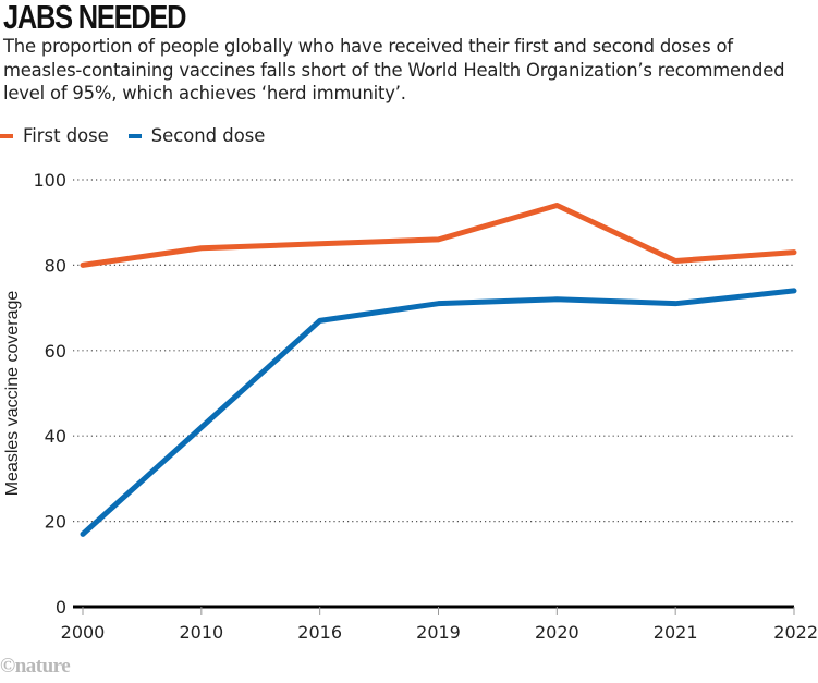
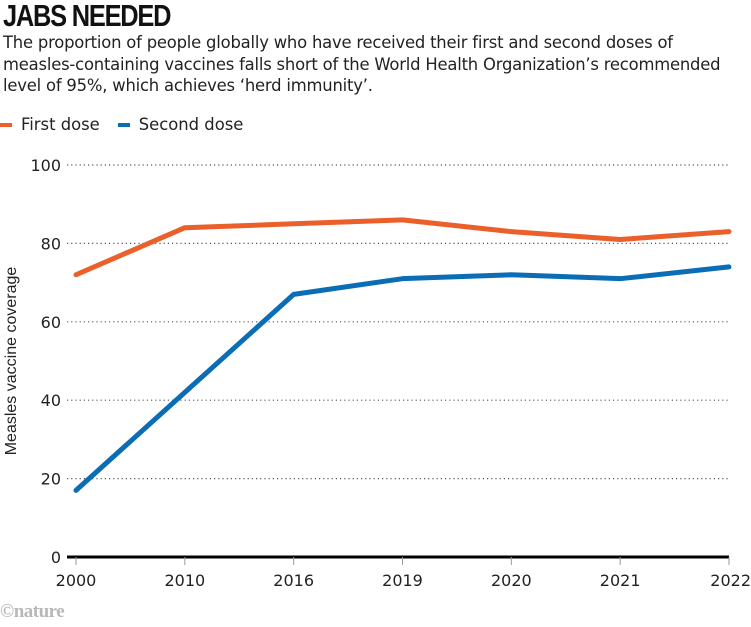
First dose/2000: 80 -> 72
First dose/2020: 94 -> 83
